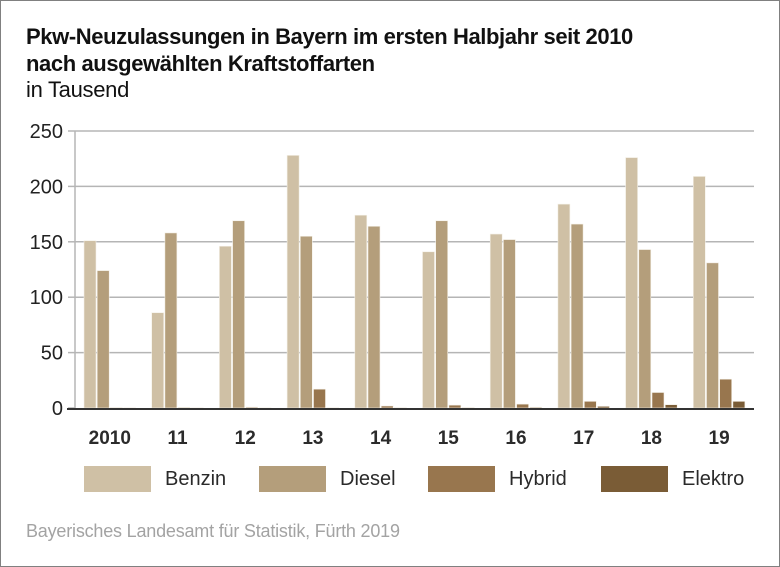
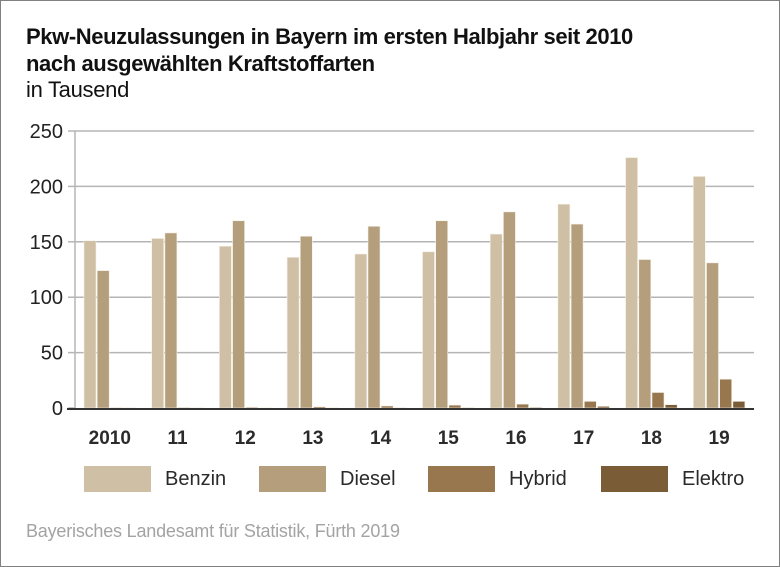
Benzin/11: 86 -> 153
Benzin/13: 228 -> 136
Hybrid/13: 17 -> 1
Benzin/14: 174 -> 139
Diesel/16: 152 -> 177
Diesel/18: 143 -> 134
